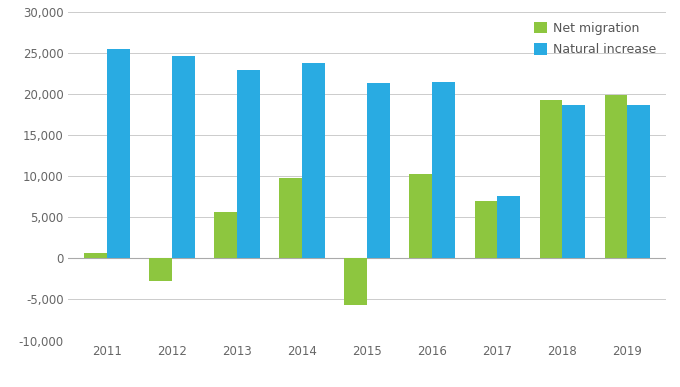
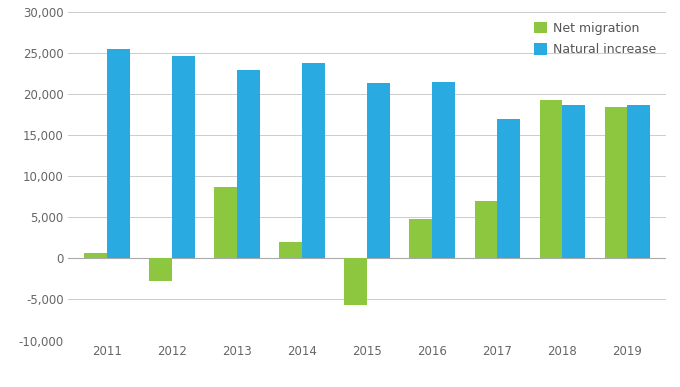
Net migration/2013: 5,600 -> 8,700
Net migration/2014: 9,800 -> 2,000
Net migration/2016: 10,200 -> 4,800
Natural increase/2017: 7,600 -> 17,000
Net migration/2019: 19,800 -> 18,400
